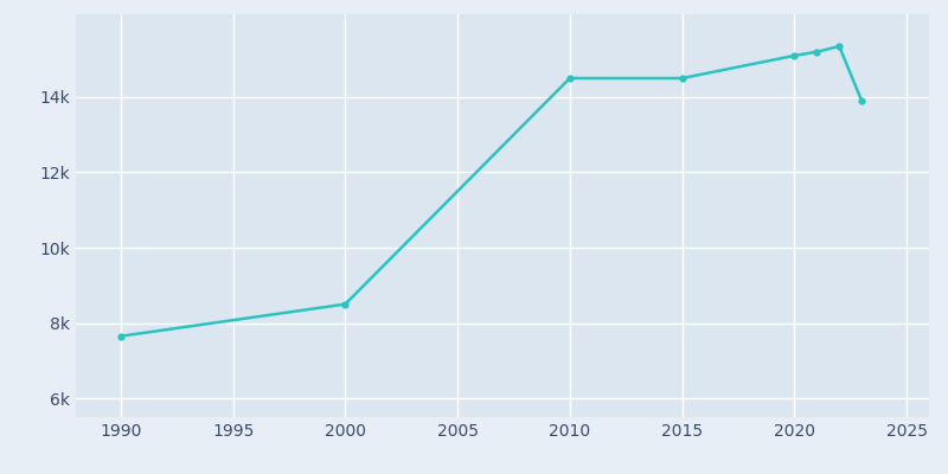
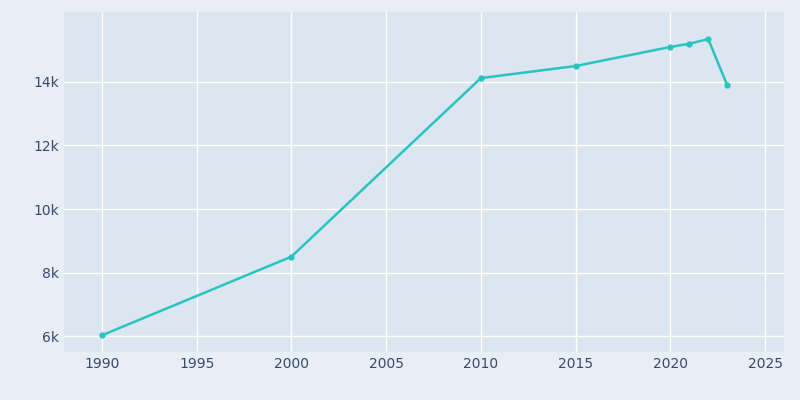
1990: 7.65k -> 6.02k
2010: 14.50k -> 14.12k
